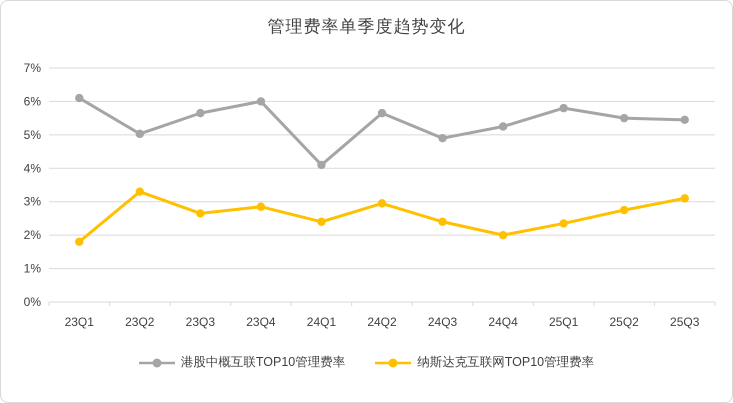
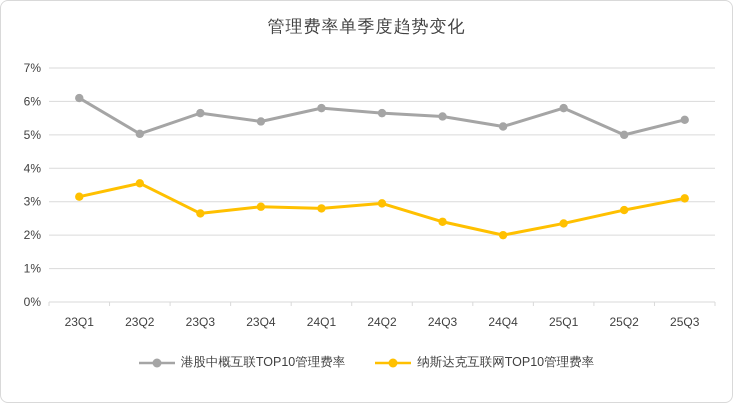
纳斯达克互联网TOP10管理费率/23Q1: 1.8% -> 3.1%
纳斯达克互联网TOP10管理费率/23Q2: 3.3% -> 3.5%
港股中概互联TOP10管理费率/23Q4: 6.0% -> 5.4%
港股中概互联TOP10管理费率/24Q1: 4.1% -> 5.8%
纳斯达克互联网TOP10管理费率/24Q1: 2.4% -> 2.8%
港股中概互联TOP10管理费率/24Q3: 4.9% -> 5.5%
港股中概互联TOP10管理费率/25Q2: 5.5% -> 5.0%
